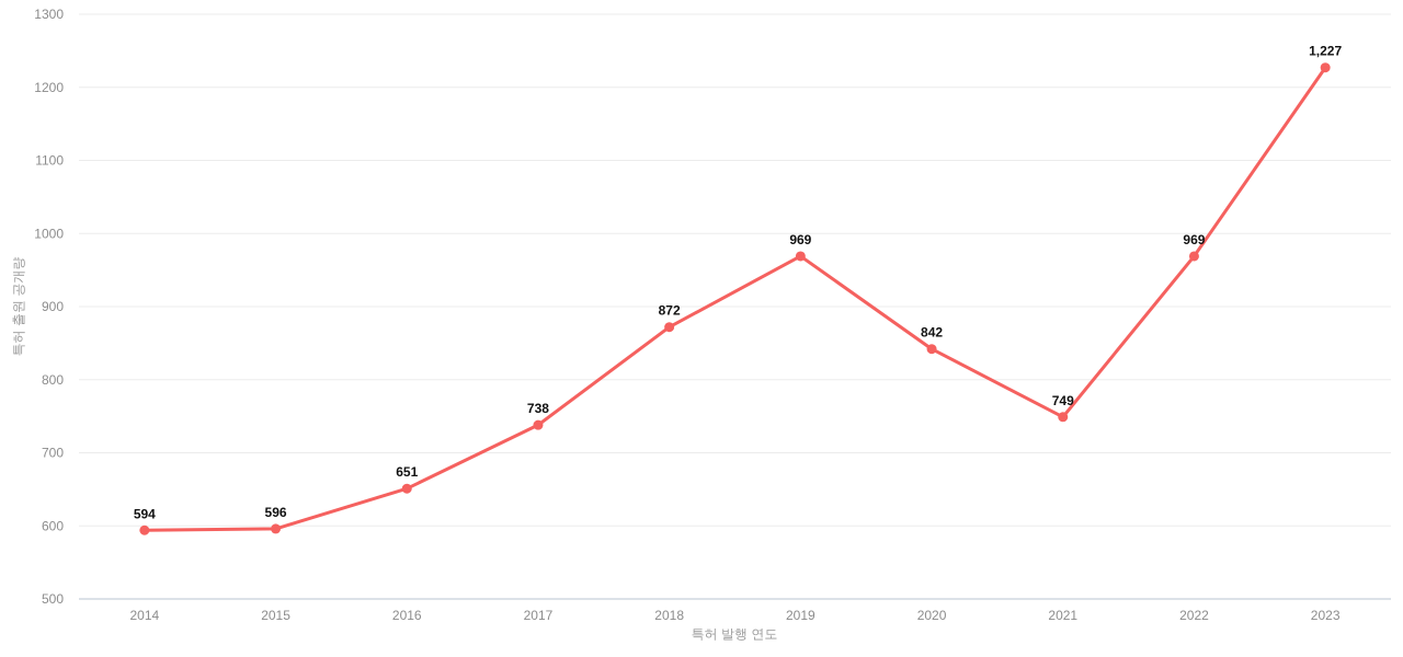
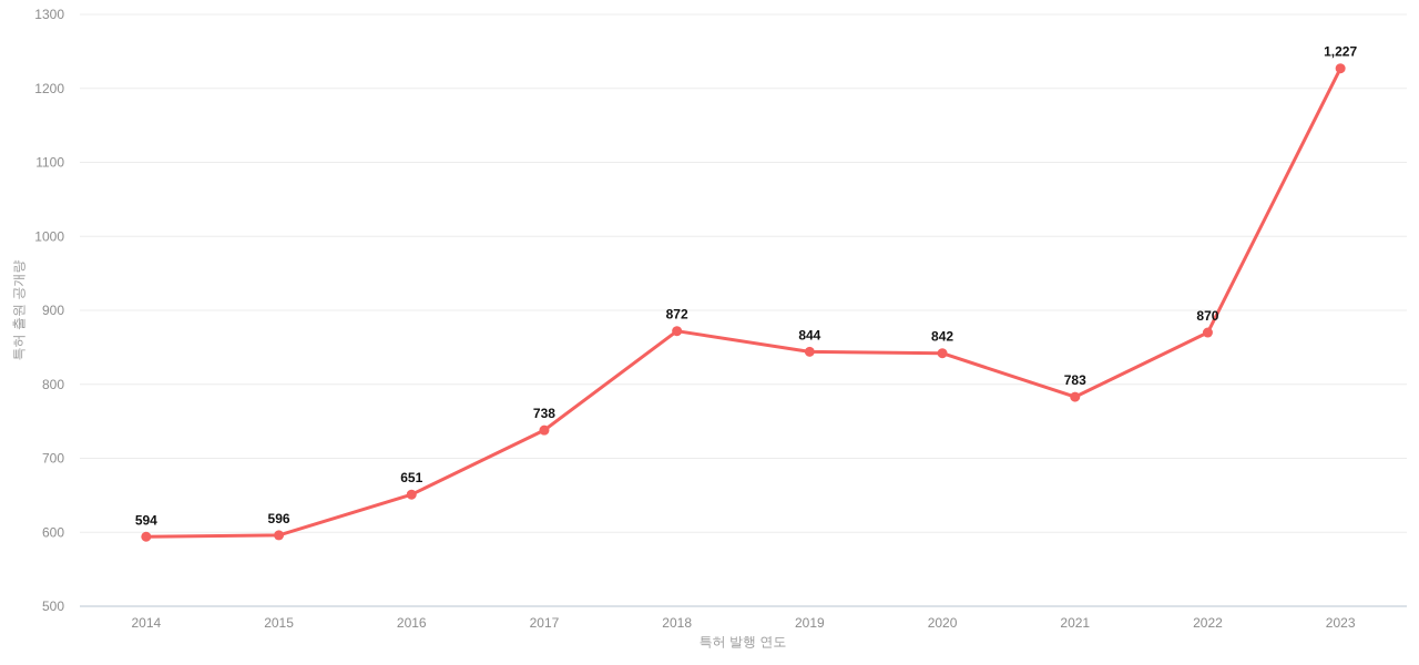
2019: 969 -> 844
2021: 749 -> 783
2022: 969 -> 870
